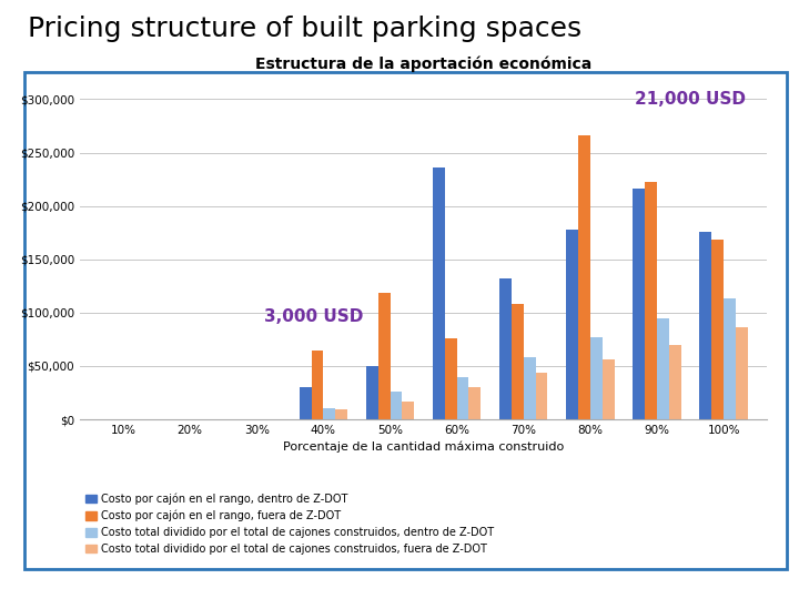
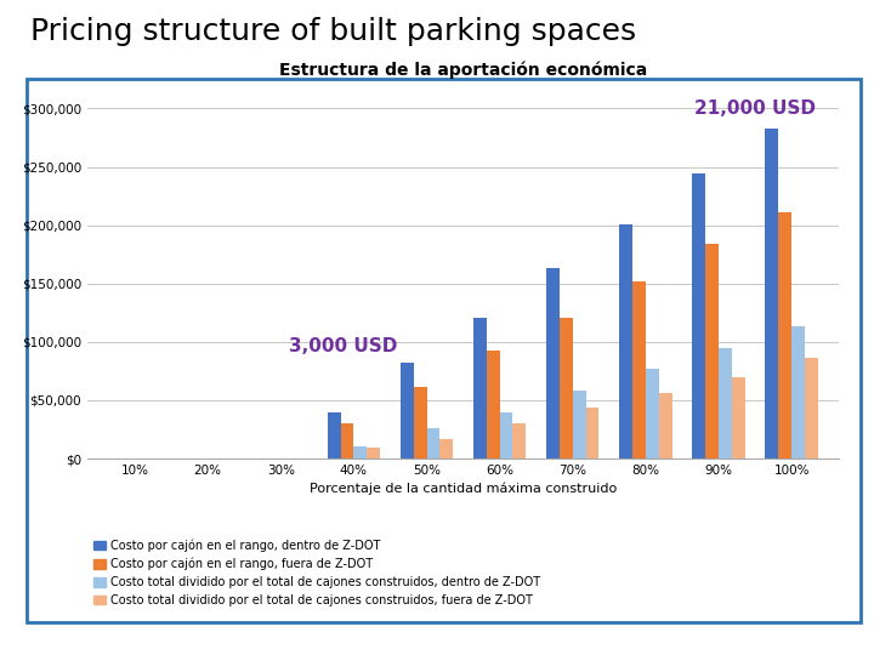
Costo por cajón en el rango, dentro de Z-DOT/40%: $30,000 -> $40,000
Costo por cajón en el rango, fuera de Z-DOT/40%: $64,000 -> $30,000
Costo por cajón en el rango, dentro de Z-DOT/50%: $50,000 -> $82,000
Costo por cajón en el rango, fuera de Z-DOT/50%: $118,000 -> $61,000
Costo por cajón en el rango, dentro de Z-DOT/60%: $236,000 -> $121,000
Costo por cajón en el rango, fuera de Z-DOT/60%: $76,000 -> $93,000
Costo por cajón en el rango, dentro de Z-DOT/70%: $132,000 -> $163,000
Costo por cajón en el rango, fuera de Z-DOT/70%: $108,000 -> $121,000
Costo por cajón en el rango, dentro de Z-DOT/80%: $178,000 -> $201,000
Costo por cajón en el rango, fuera de Z-DOT/80%: $266,000 -> $152,000
Costo por cajón en el rango, dentro de Z-DOT/90%: $216,000 -> $244,000
Costo por cajón en el rango, fuera de Z-DOT/90%: $222,000 -> $184,000
Costo por cajón en el rango, dentro de Z-DOT/100%: $176,000 -> $283,000
Costo por cajón en el rango, fuera de Z-DOT/100%: $168,000 -> $211,000
